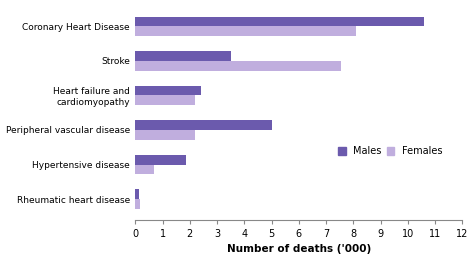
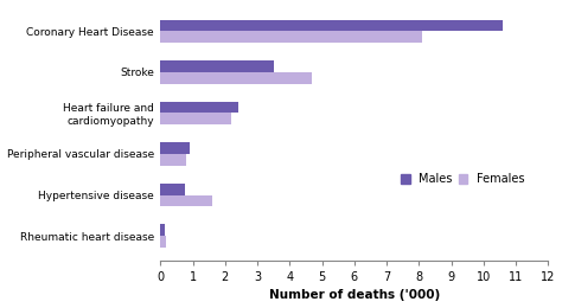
Females/Stroke: 7.55 -> 4.70
Males/Peripheral vascular disease: 5.00 -> 0.90
Females/Peripheral vascular disease: 2.20 -> 0.80
Males/Hypertensive disease: 1.85 -> 0.75
Females/Hypertensive disease: 0.70 -> 1.60
